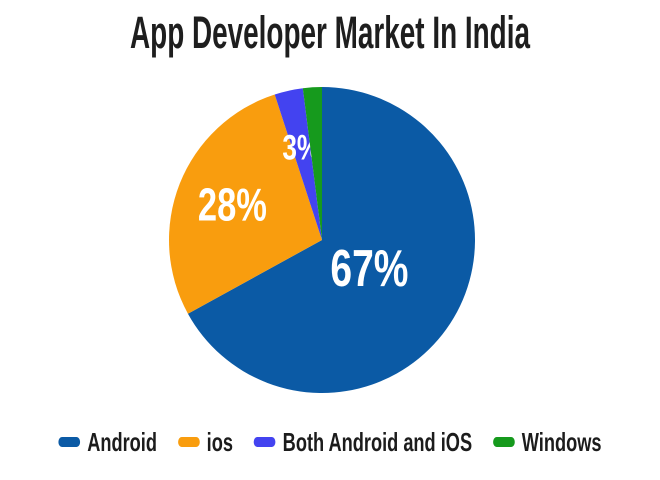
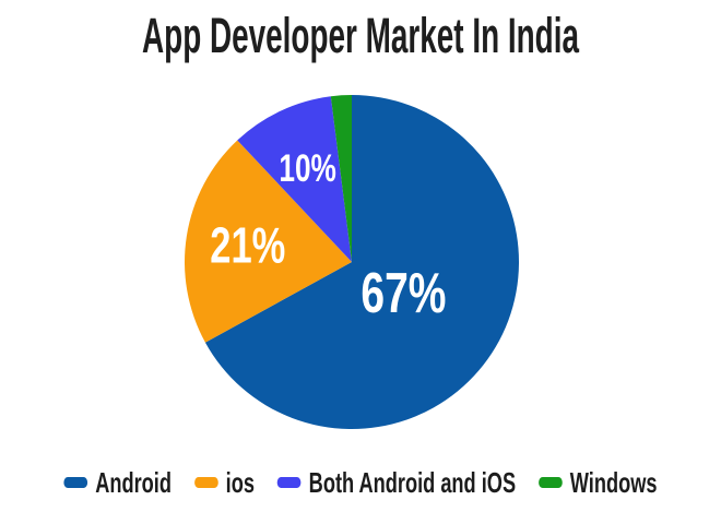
ios: 28% -> 21%
Both Android and iOS: 3% -> 10%
